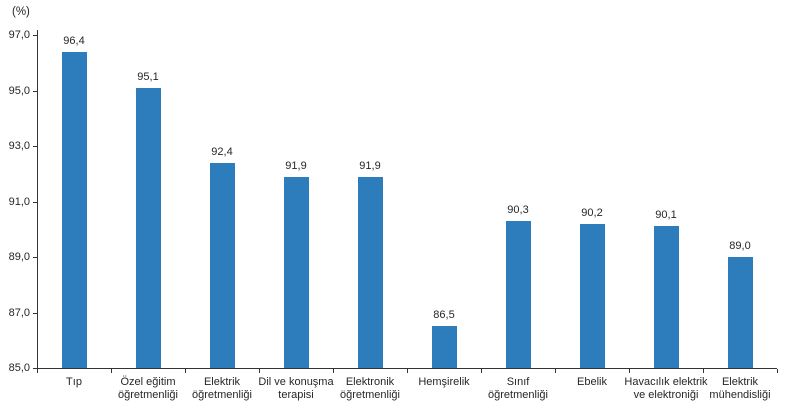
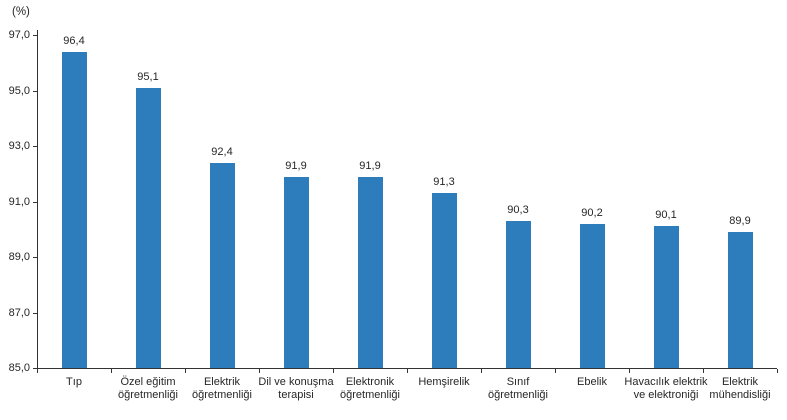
Hemşirelik: 86,5 -> 91,3
Elektrik mühendisliği: 89,0 -> 89,9
